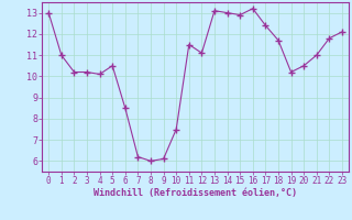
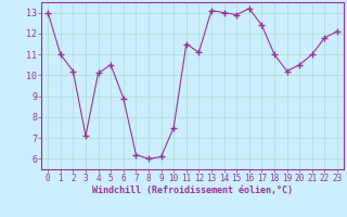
3: 10.2 -> 7.1
6: 8.5 -> 8.9
18: 11.7 -> 11.0
